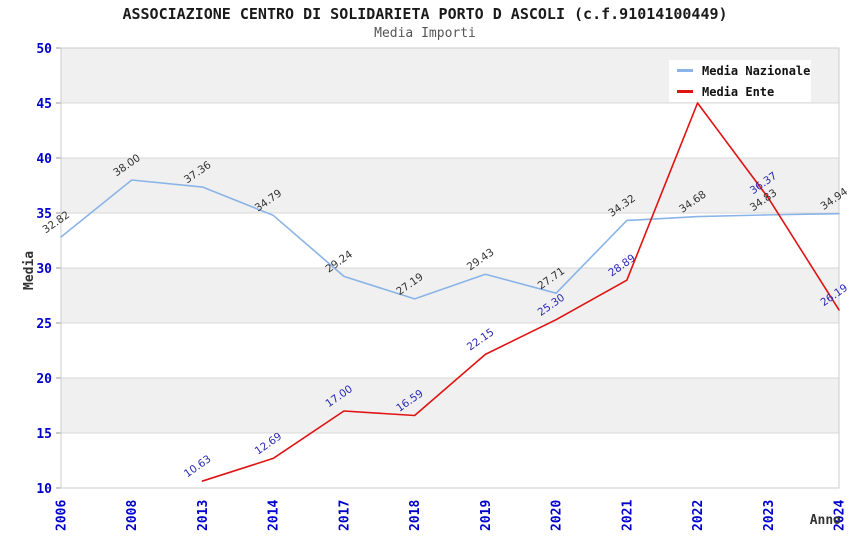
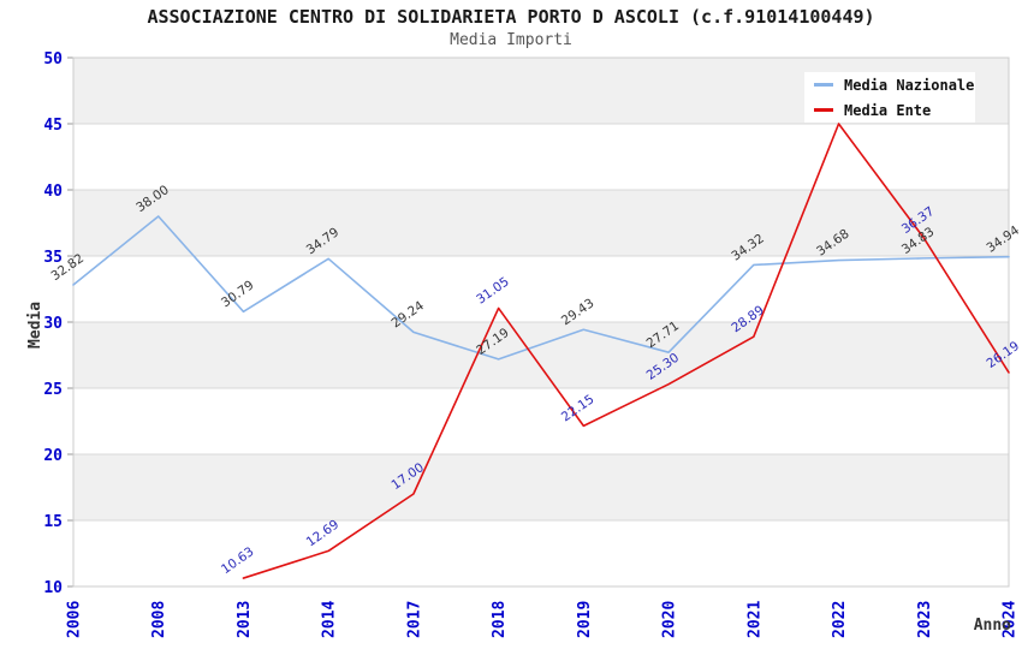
Media Nazionale/2013: 37.36 -> 30.79
Media Ente/2018: 16.59 -> 31.05
